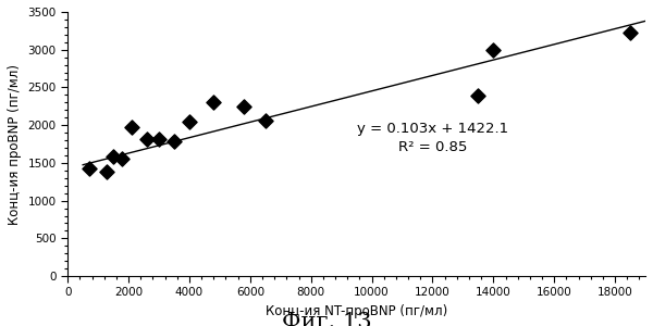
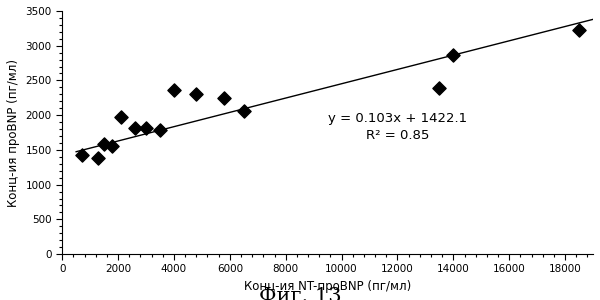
4000: 2050 -> 2360
14000: 3000 -> 2860
